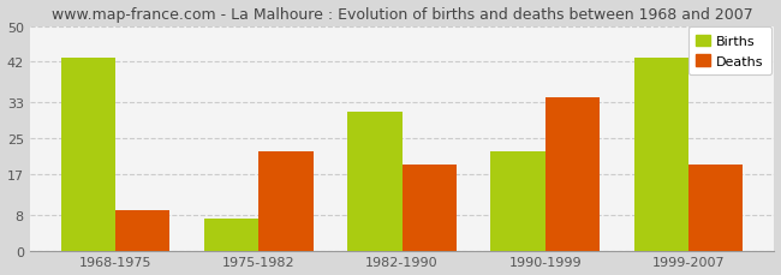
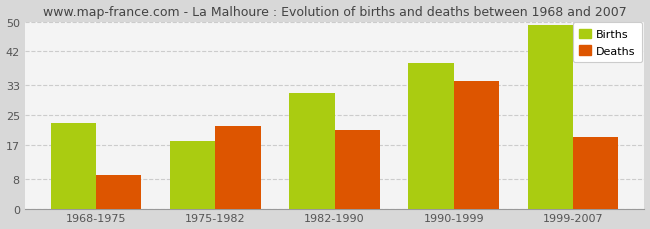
Births/1968-1975: 43 -> 23
Births/1975-1982: 7 -> 18
Deaths/1982-1990: 19 -> 21
Births/1990-1999: 22 -> 39
Births/1999-2007: 43 -> 49
